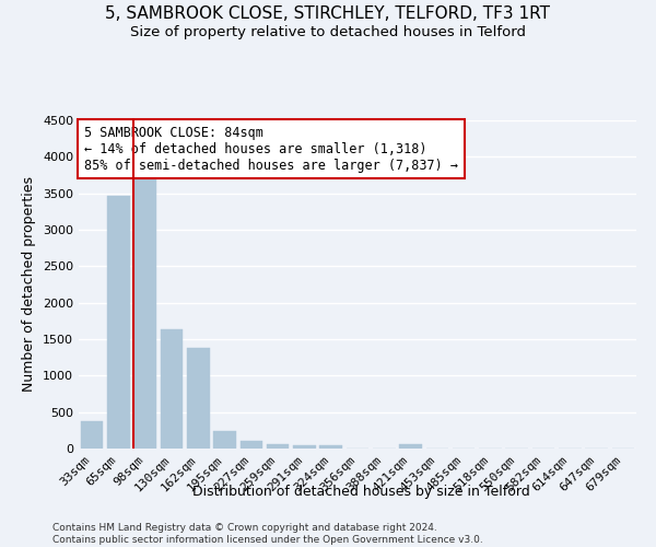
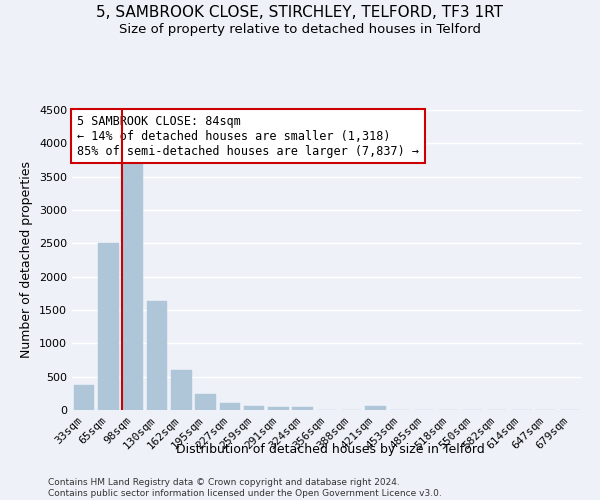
65sqm: 3460 -> 2510
162sqm: 1380 -> 600
